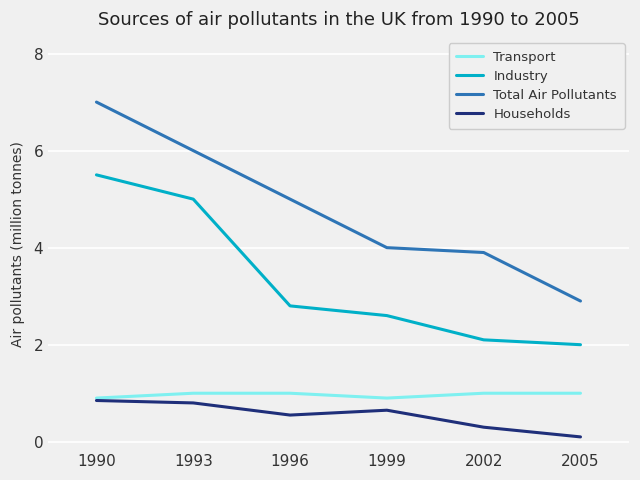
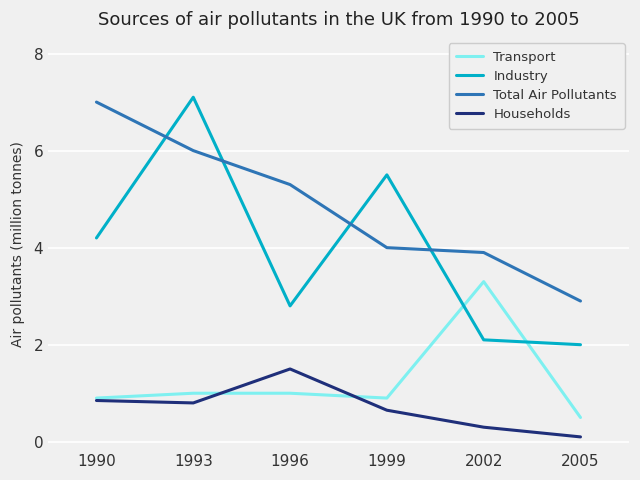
Industry/1990: 5.5 -> 4.2
Industry/1993: 5.0 -> 7.1
Total Air Pollutants/1996: 5.0 -> 5.3
Households/1996: 0.55 -> 1.50
Industry/1999: 2.6 -> 5.5
Transport/2002: 1.0 -> 3.3
Transport/2005: 1.0 -> 0.5
